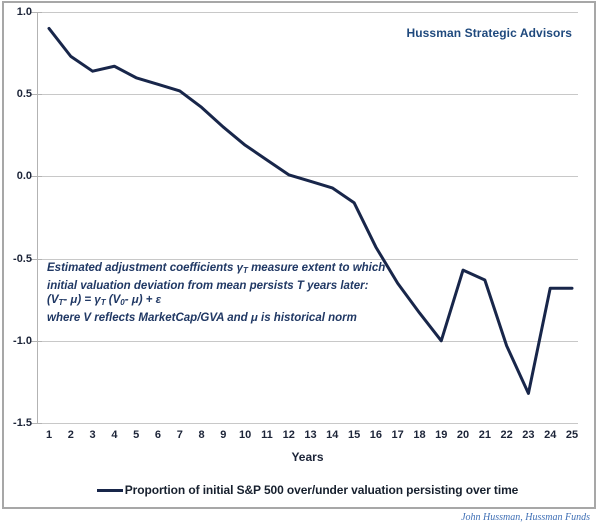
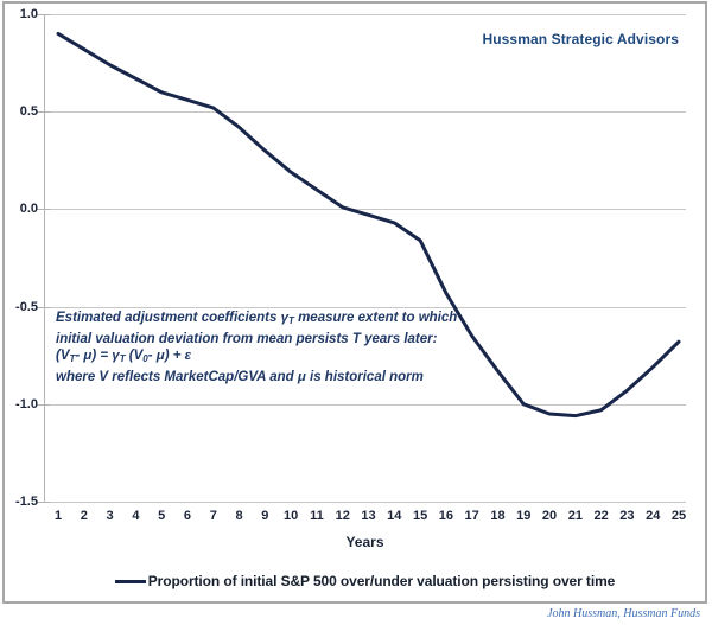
2: 0.73 -> 0.82
3: 0.64 -> 0.74
20: -0.57 -> -1.05
21: -0.63 -> -1.06
23: -1.32 -> -0.93
24: -0.68 -> -0.81
